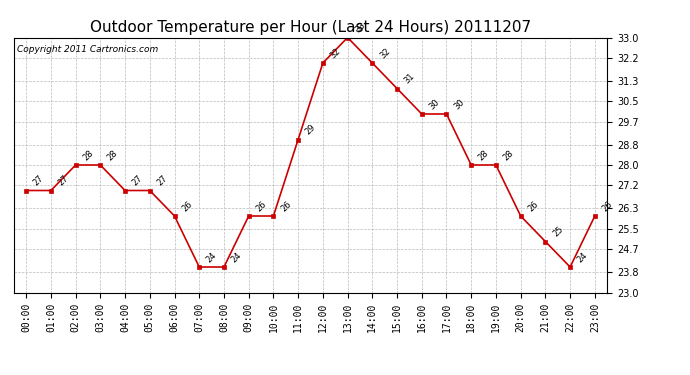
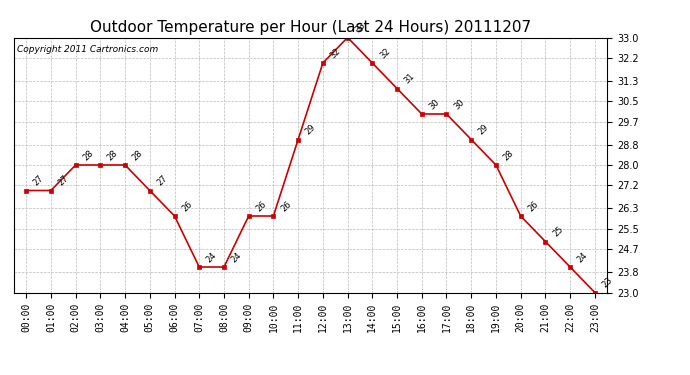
04:00: 27 -> 28
18:00: 28 -> 29
23:00: 26 -> 23
